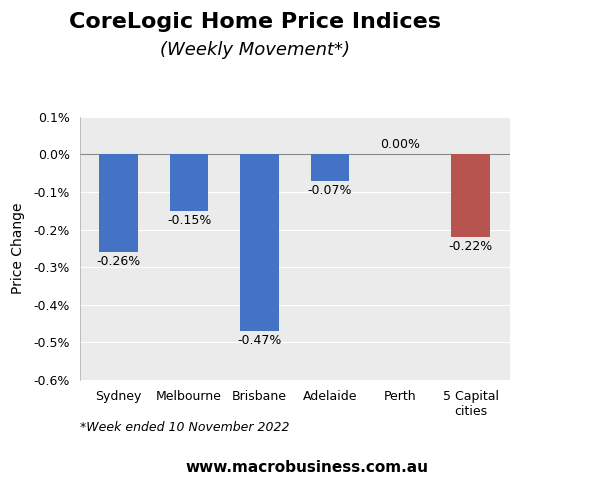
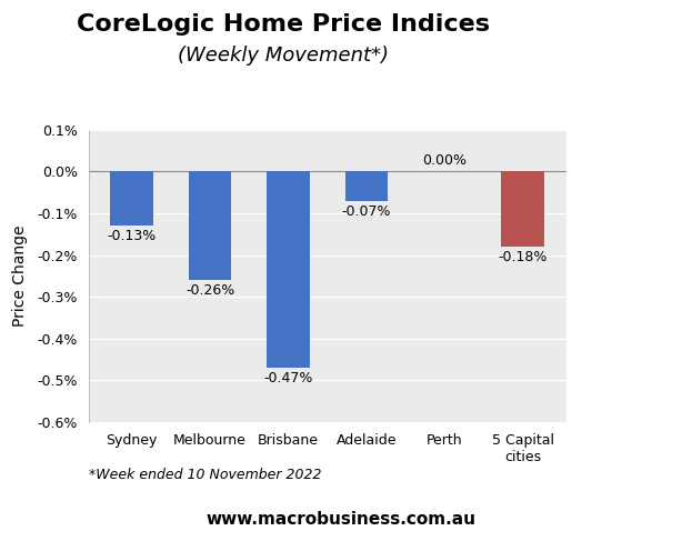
Sydney: -0.26% -> -0.13%
Melbourne: -0.15% -> -0.26%
5 Capital cities: -0.22% -> -0.18%
